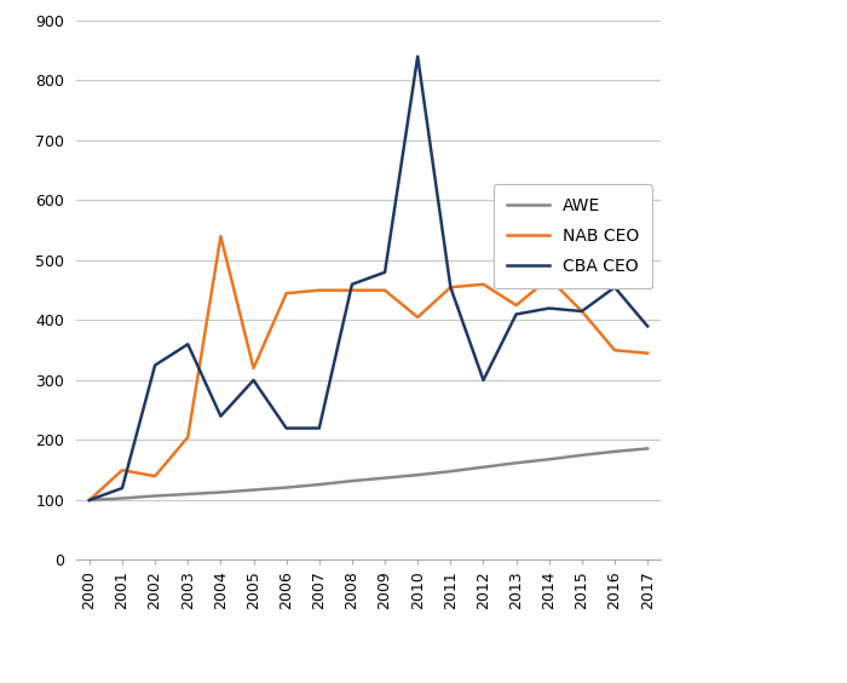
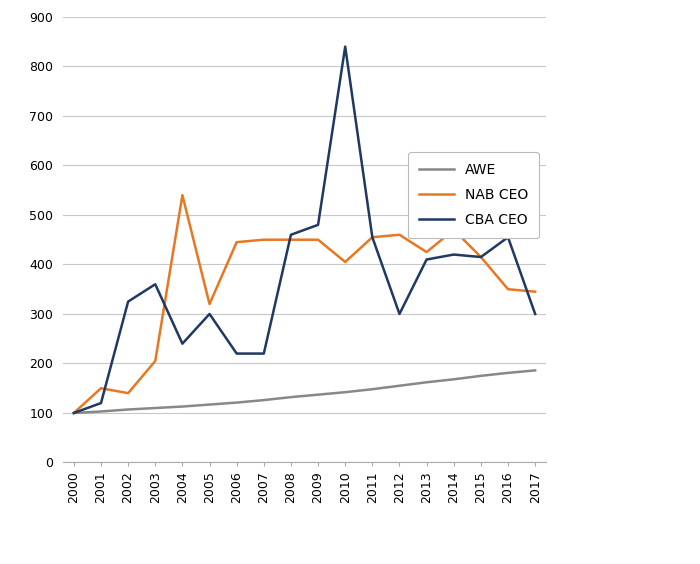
CBA CEO/2017: 390 -> 300
